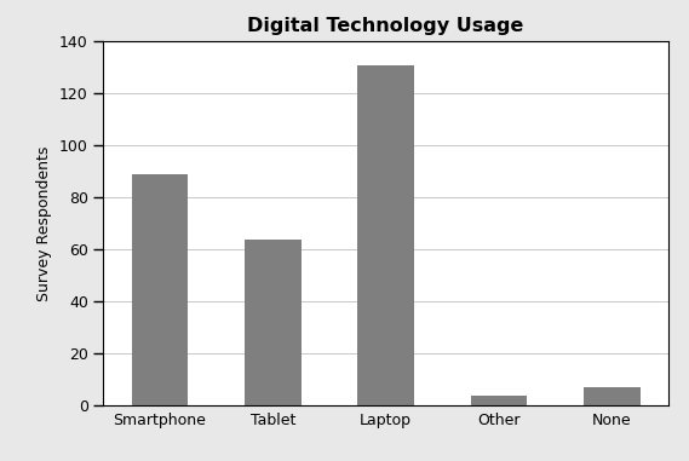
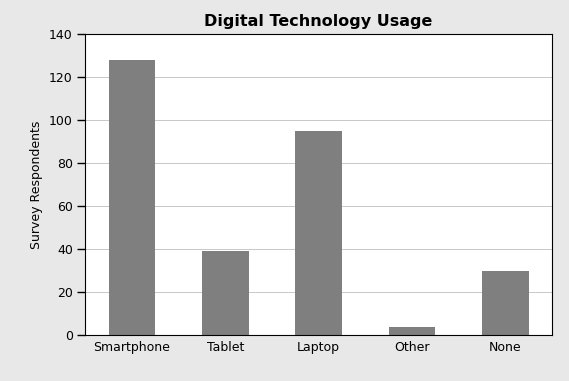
Smartphone: 89 -> 128
Tablet: 64 -> 39
Laptop: 131 -> 95
None: 7 -> 30
